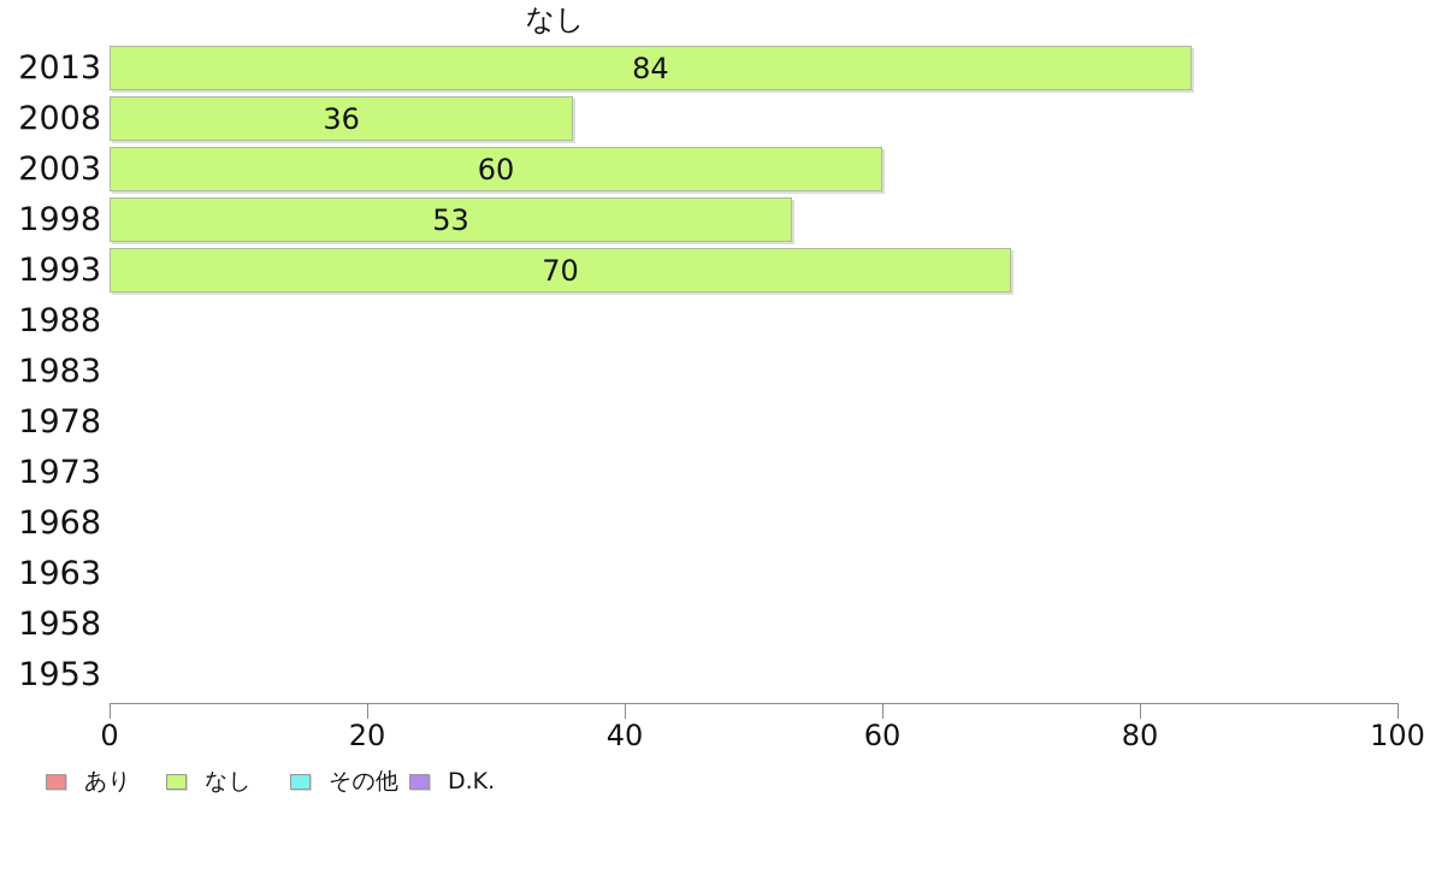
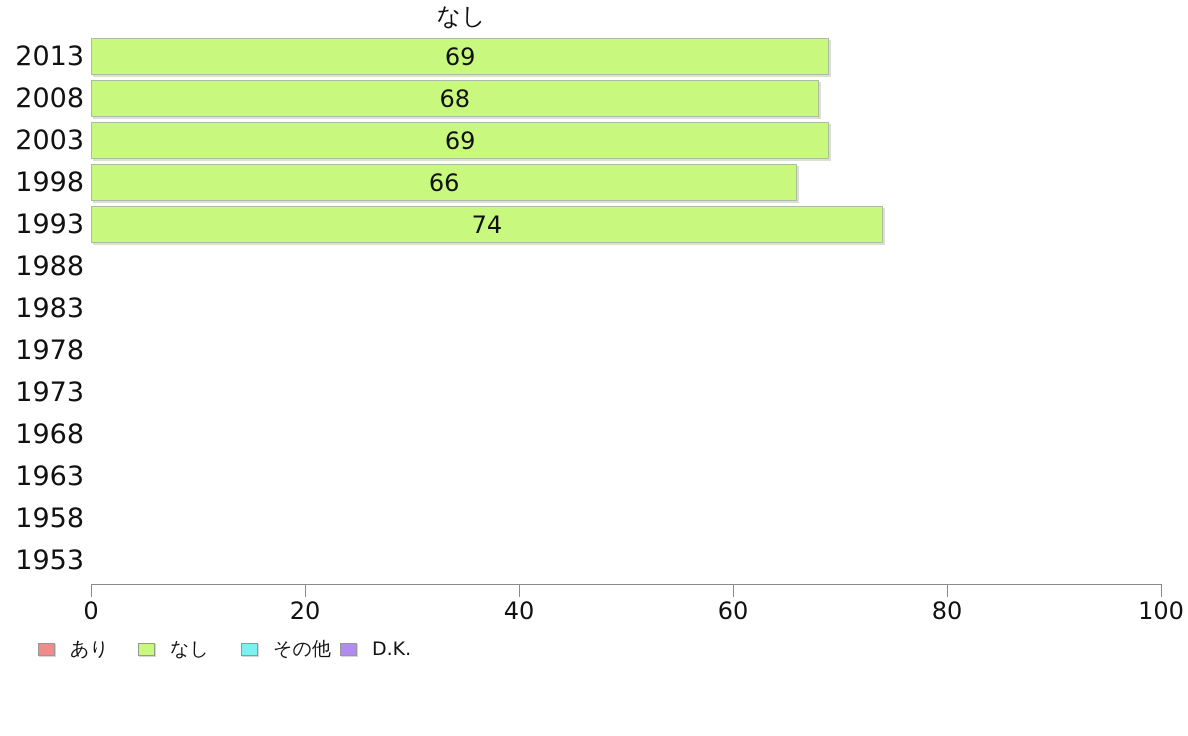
2013: 84 -> 69
2008: 36 -> 68
2003: 60 -> 69
1998: 53 -> 66
1993: 70 -> 74
